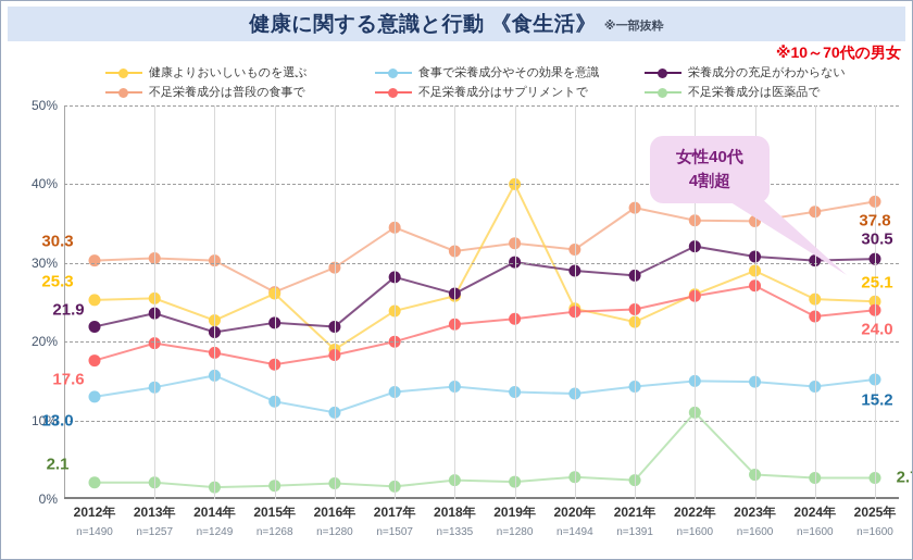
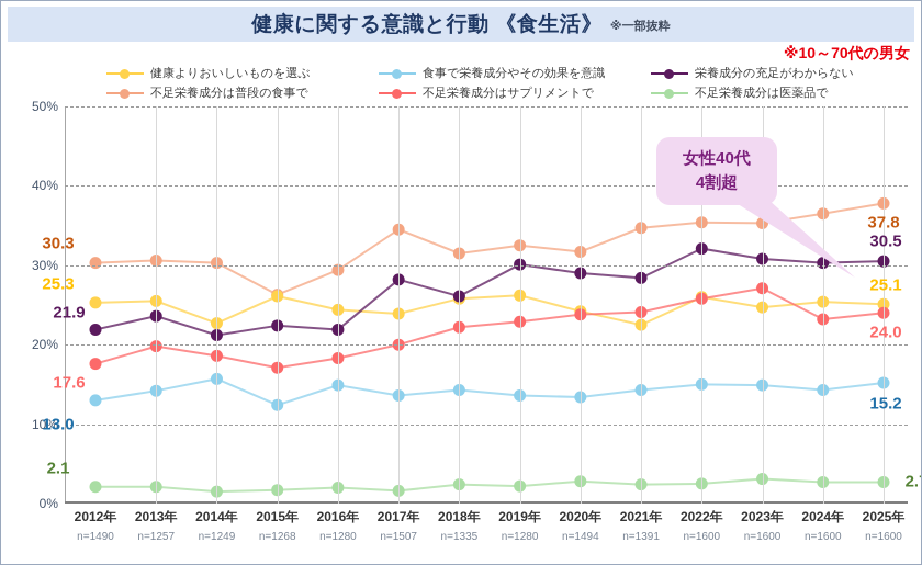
健康よりおいしいものを選ぶ/2016年: 19% -> 24%
食事で栄養成分やその効果を意識/2016年: 11% -> 15%
健康よりおいしいものを選ぶ/2019年: 40% -> 26%
不足栄養成分は普段の食事で/2021年: 37% -> 35%
不足栄養成分は医薬品で/2022年: 11% -> 2%
健康よりおいしいものを選ぶ/2023年: 29% -> 25%
